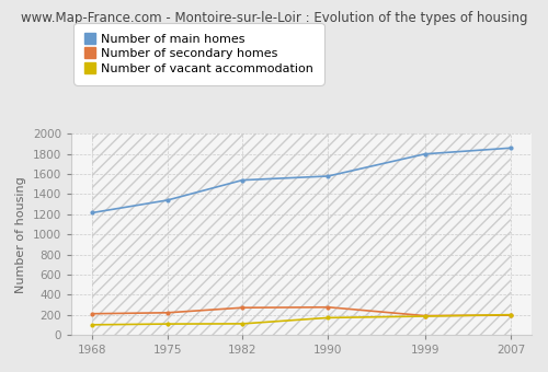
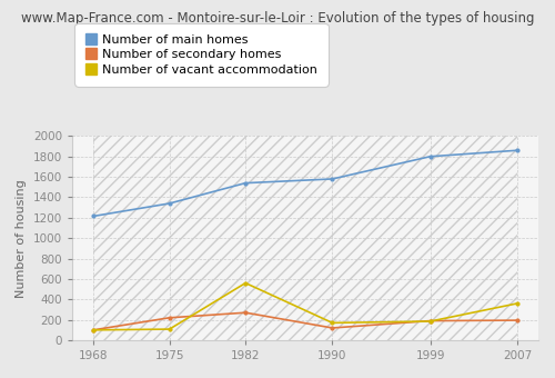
Number of secondary homes/1968: 210 -> 100
Number of vacant accommodation/1982: 110 -> 560
Number of secondary homes/1990: 280 -> 120
Number of vacant accommodation/2007: 200 -> 360
